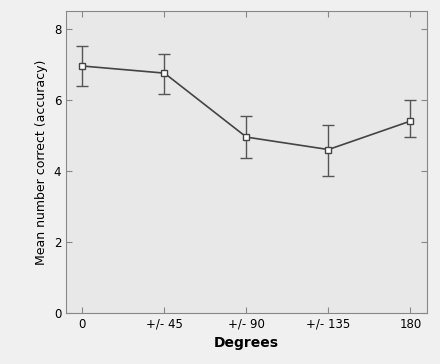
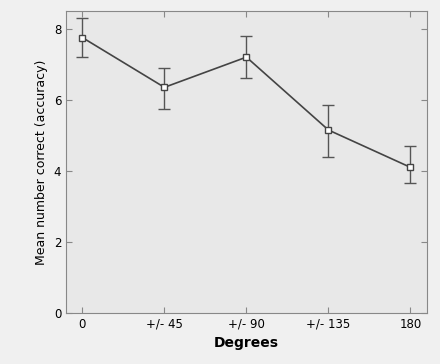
0: 6.95 -> 7.75
+/- 45: 6.75 -> 6.35
+/- 90: 4.95 -> 7.20
+/- 135: 4.60 -> 5.15
180: 5.40 -> 4.10
